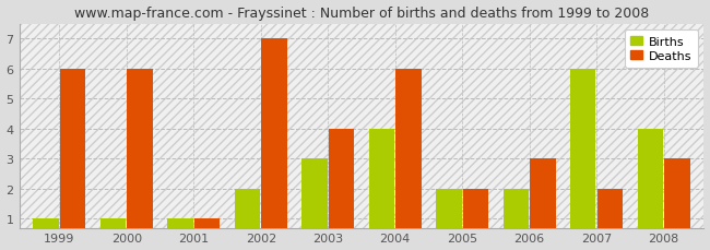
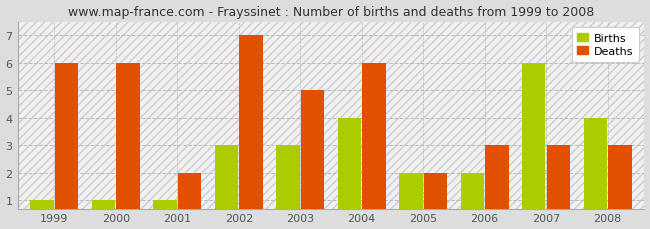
Deaths/2001: 1 -> 2
Births/2002: 2 -> 3
Deaths/2003: 4 -> 5
Deaths/2007: 2 -> 3
